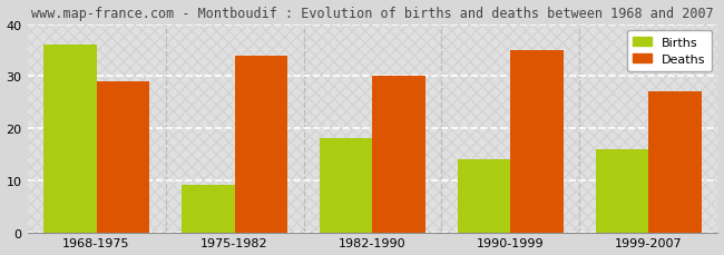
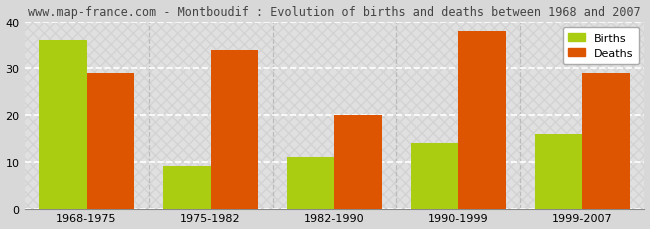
Births/1982-1990: 18 -> 11
Deaths/1982-1990: 30 -> 20
Deaths/1990-1999: 35 -> 38
Deaths/1999-2007: 27 -> 29
